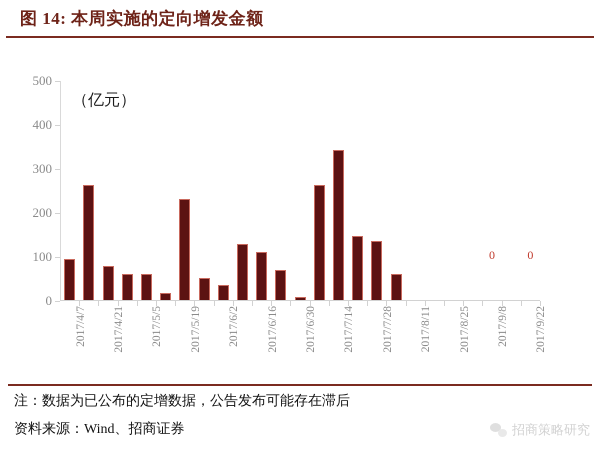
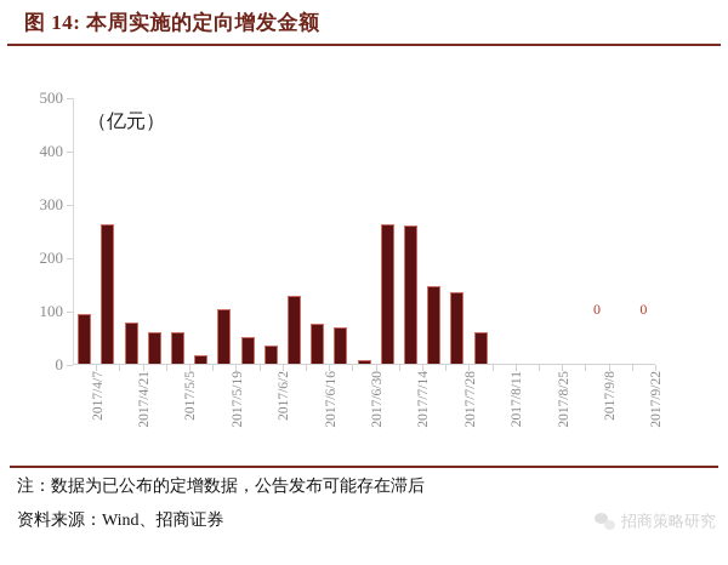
2017/5/19: 230 -> 100
2017/6/16: 110 -> 70
2017/7/14: 340 -> 260
